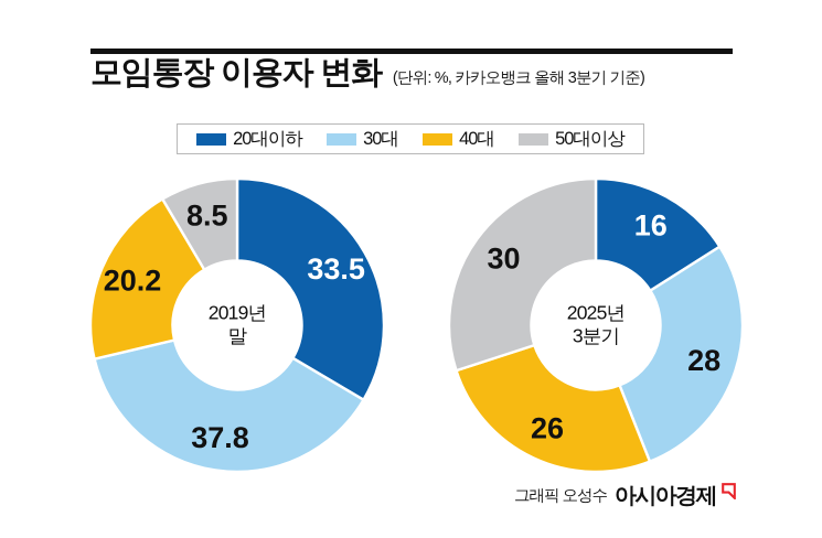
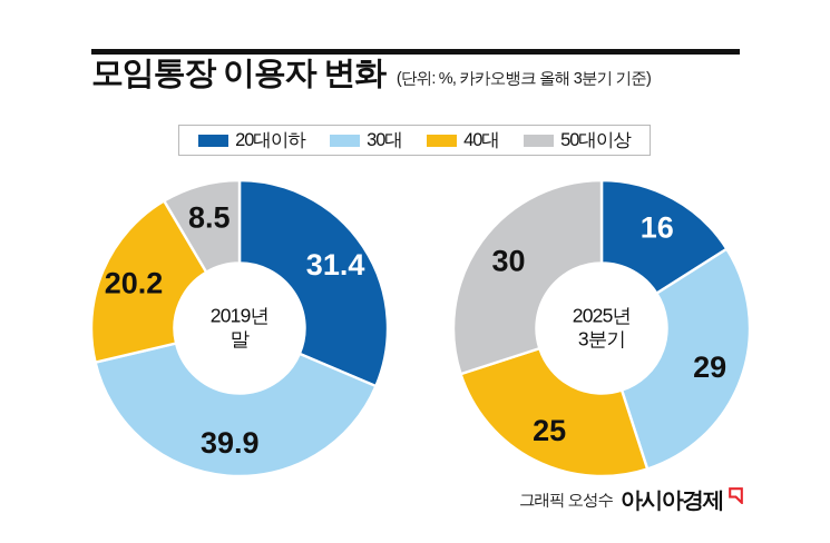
2019년 말/20대이하: 33.5 -> 31.4
2019년 말/30대: 37.8 -> 39.9
2025년 3분기/30대: 28 -> 29
2025년 3분기/40대: 26 -> 25
